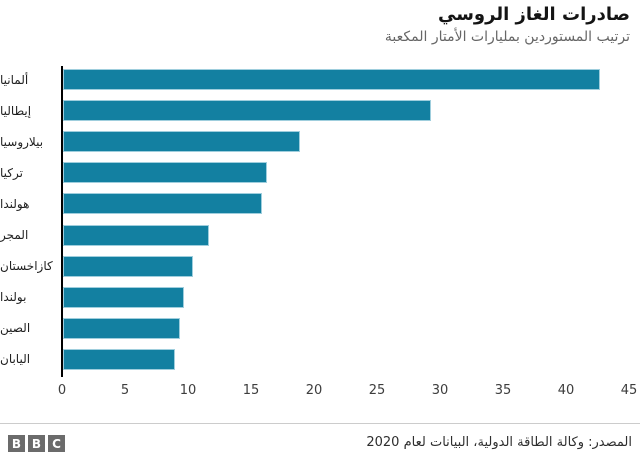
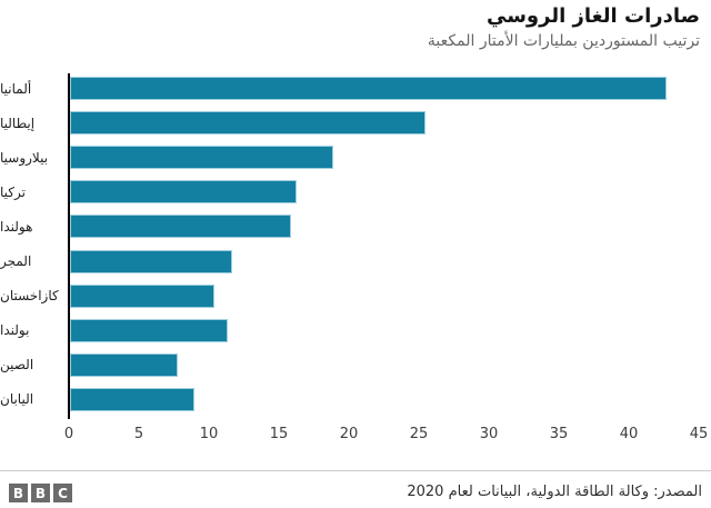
إيطاليا: 29.2 -> 25.4
بولندا: 9.6 -> 11.3
الصين: 9.3 -> 7.7
